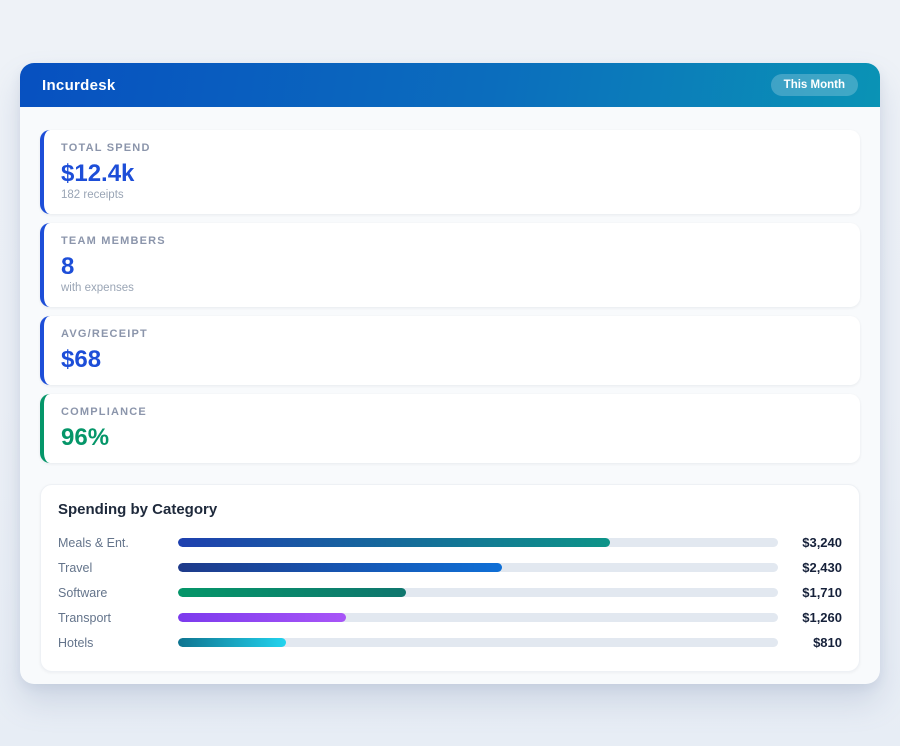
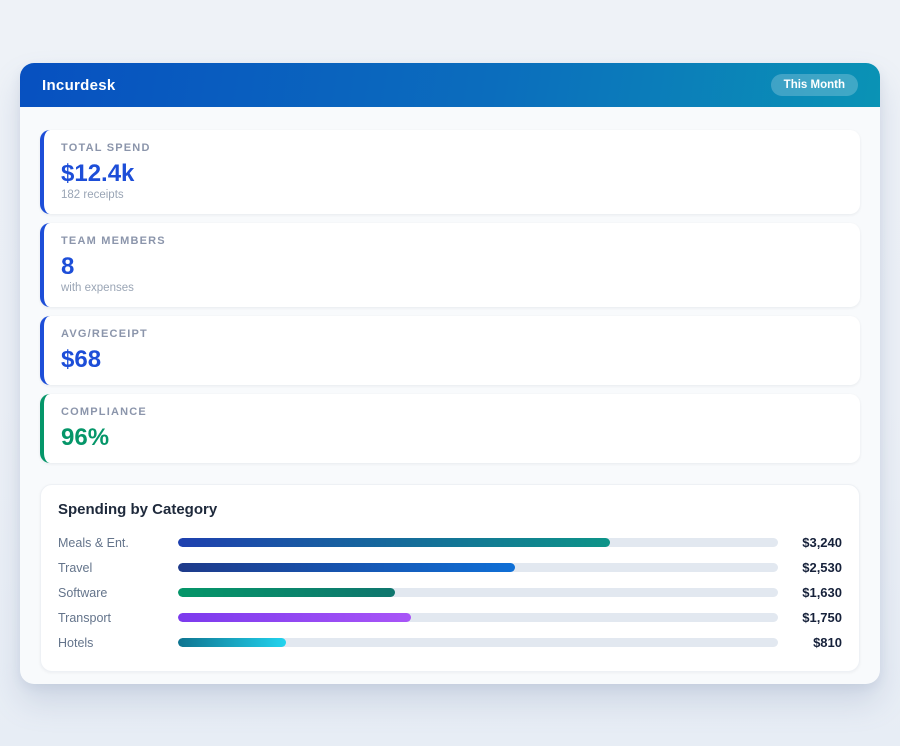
Travel: $2,430 -> $2,530
Software: $1,710 -> $1,630
Transport: $1,260 -> $1,750
